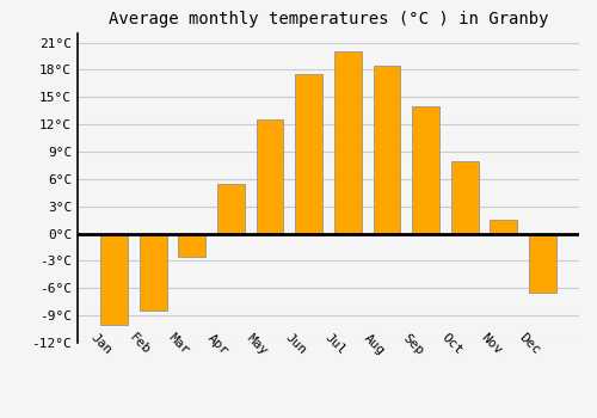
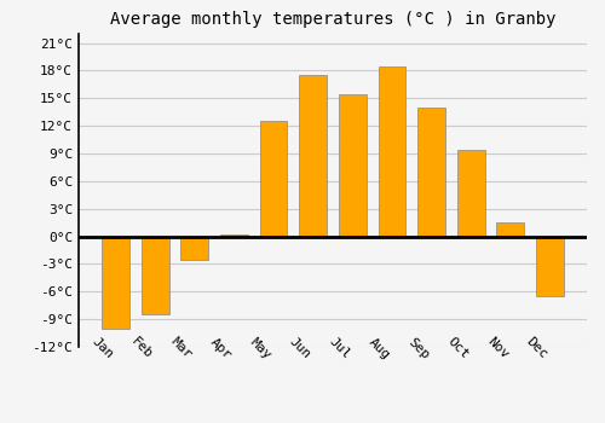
Apr: 5.5°C -> 0.2°C
Jul: 20.0°C -> 15.4°C
Oct: 8.0°C -> 9.4°C
